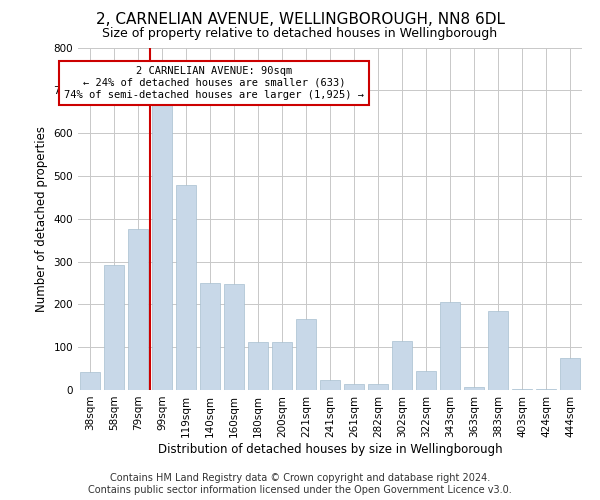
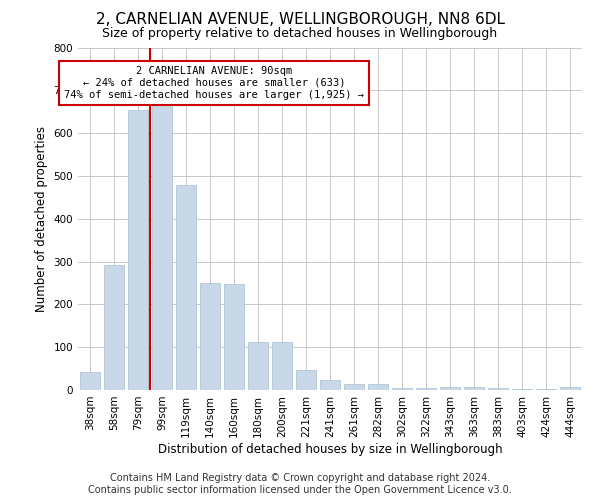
79sqm: 375 -> 655
221sqm: 165 -> 47
302sqm: 115 -> 5
322sqm: 45 -> 5
343sqm: 205 -> 8
383sqm: 185 -> 4
444sqm: 75 -> 7
